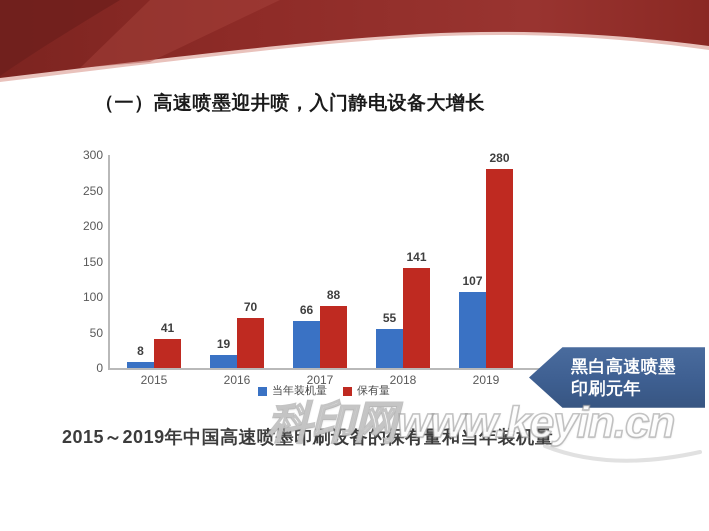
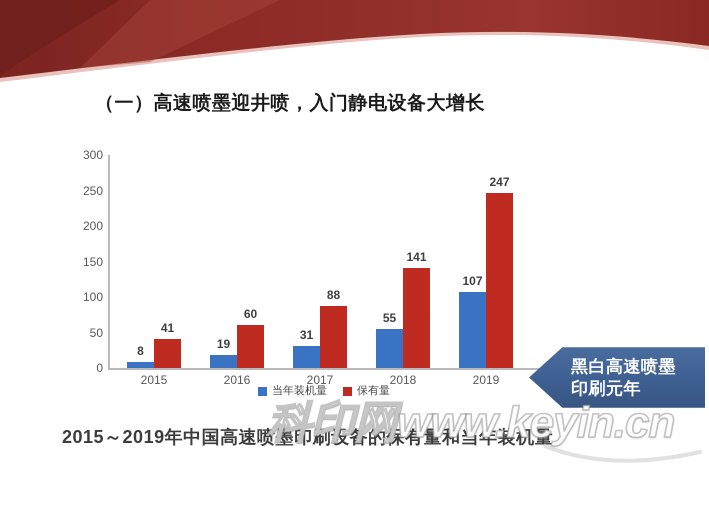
保有量/2016: 70 -> 60
当年装机量/2017: 66 -> 31
保有量/2019: 280 -> 247
